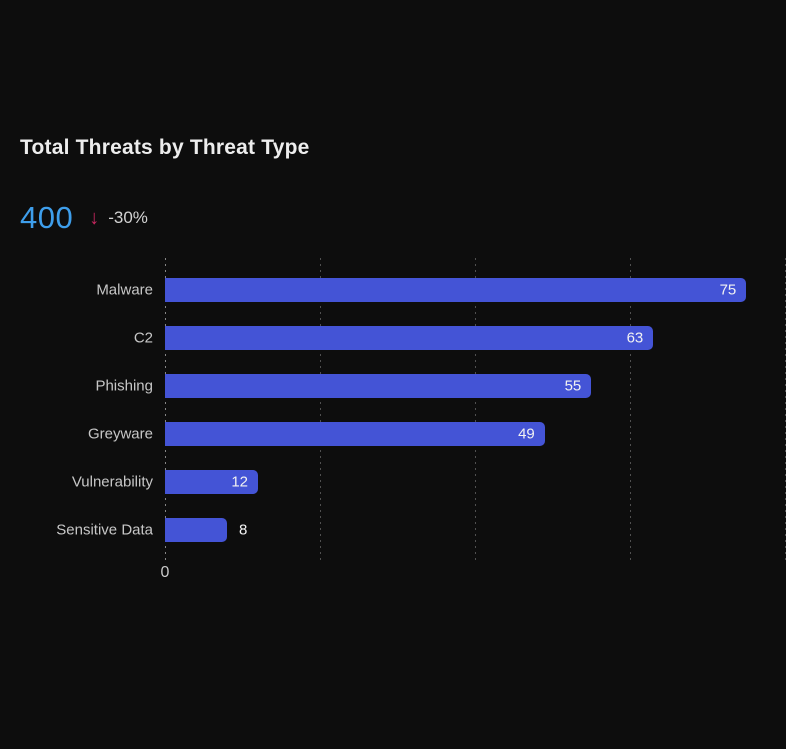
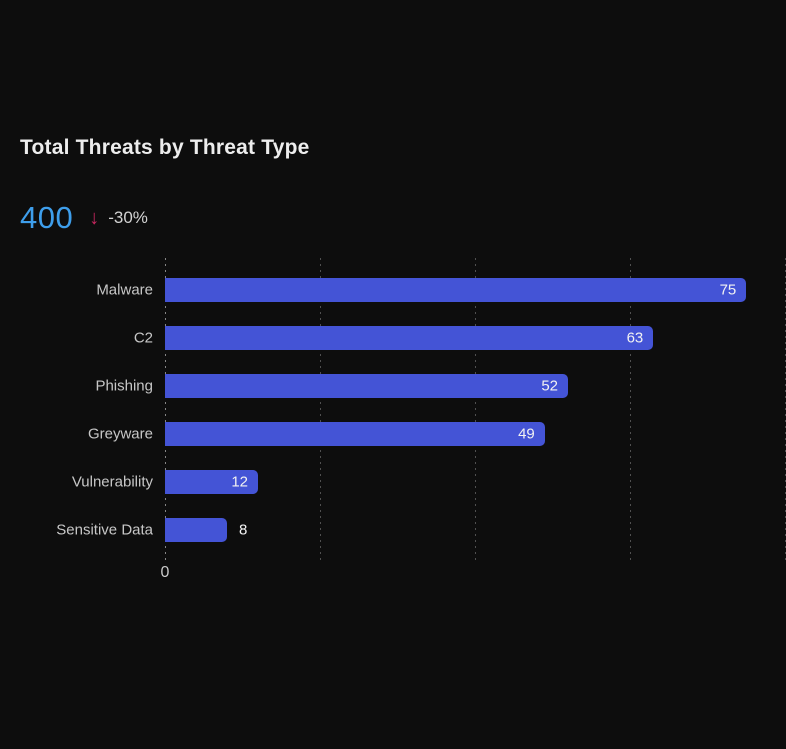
Phishing: 55 -> 52
